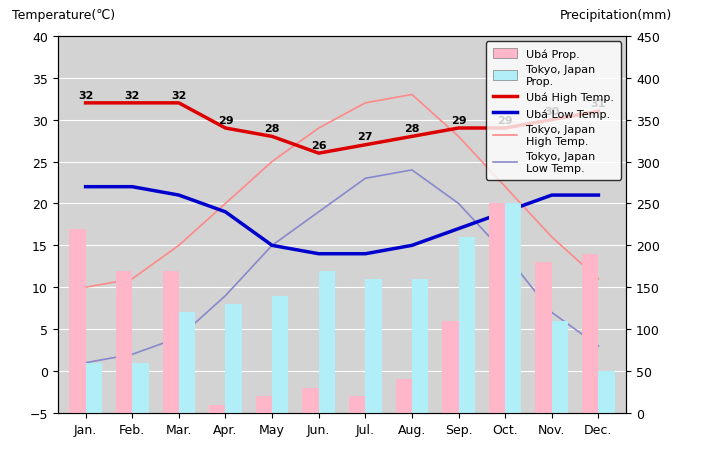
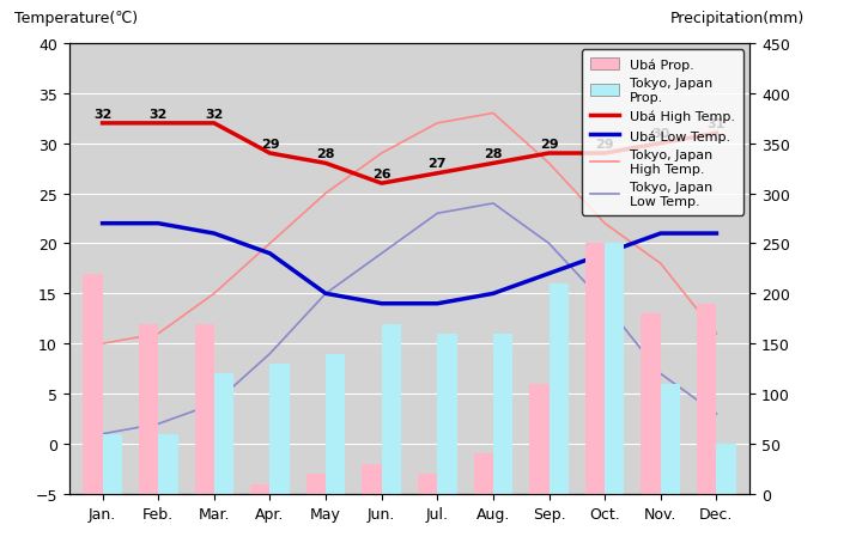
Tokyo, Japan High Temp./Nov.: 16 -> 18
